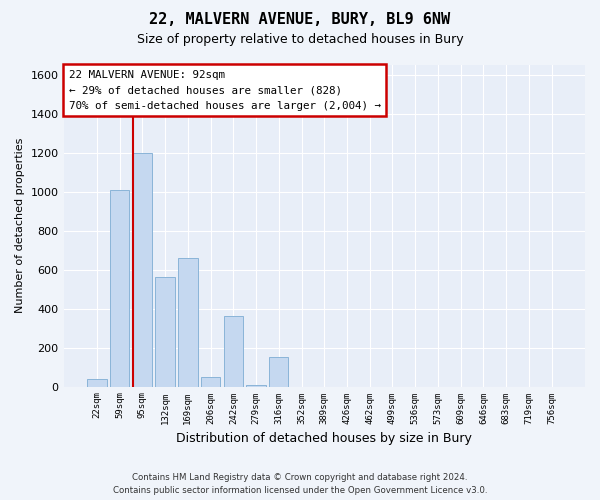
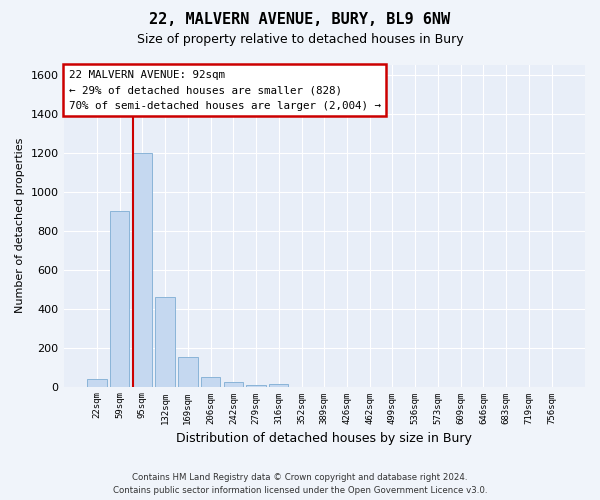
59sqm: 1010 -> 900
132sqm: 560 -> 460
169sqm: 660 -> 150
242sqm: 360 -> 20
316sqm: 150 -> 20
